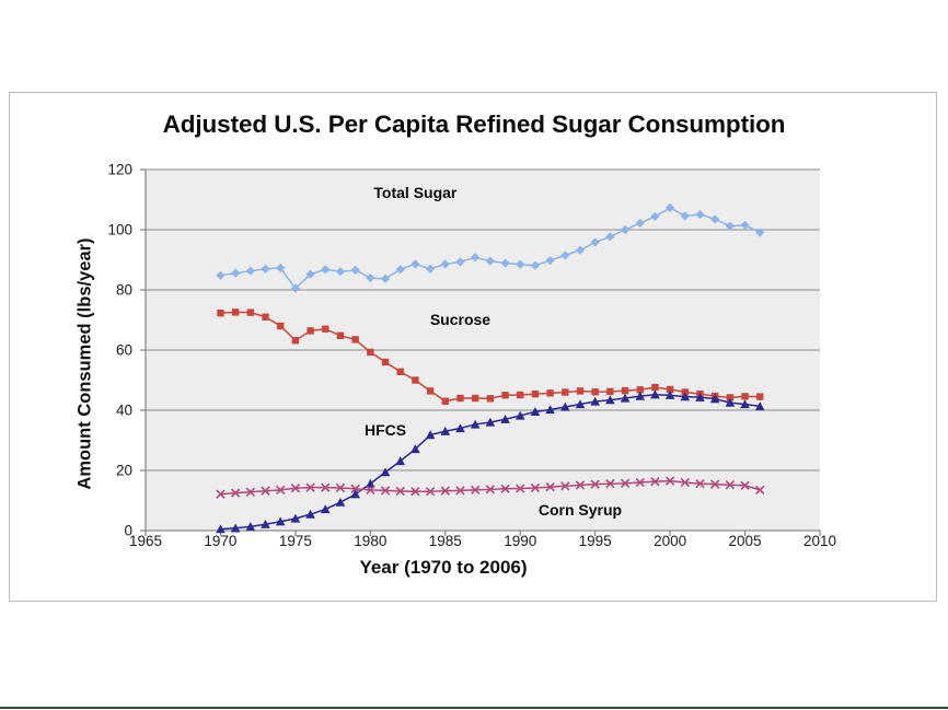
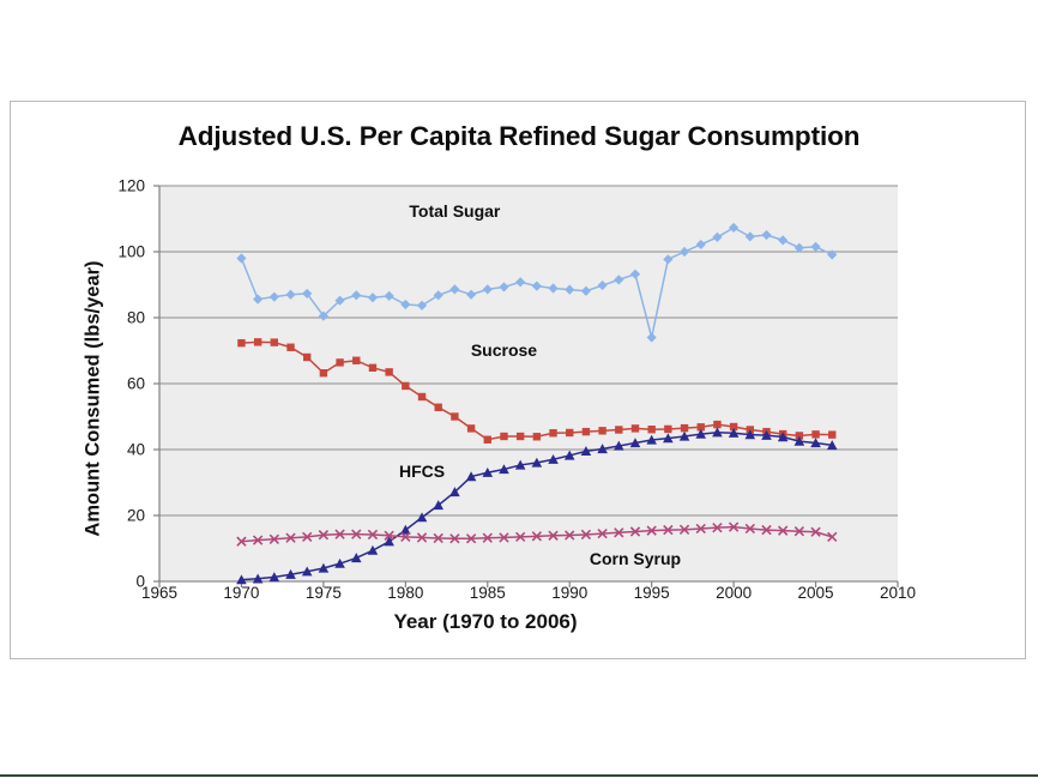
Total Sugar/1970: 85 -> 98
Total Sugar/1995: 96 -> 74
